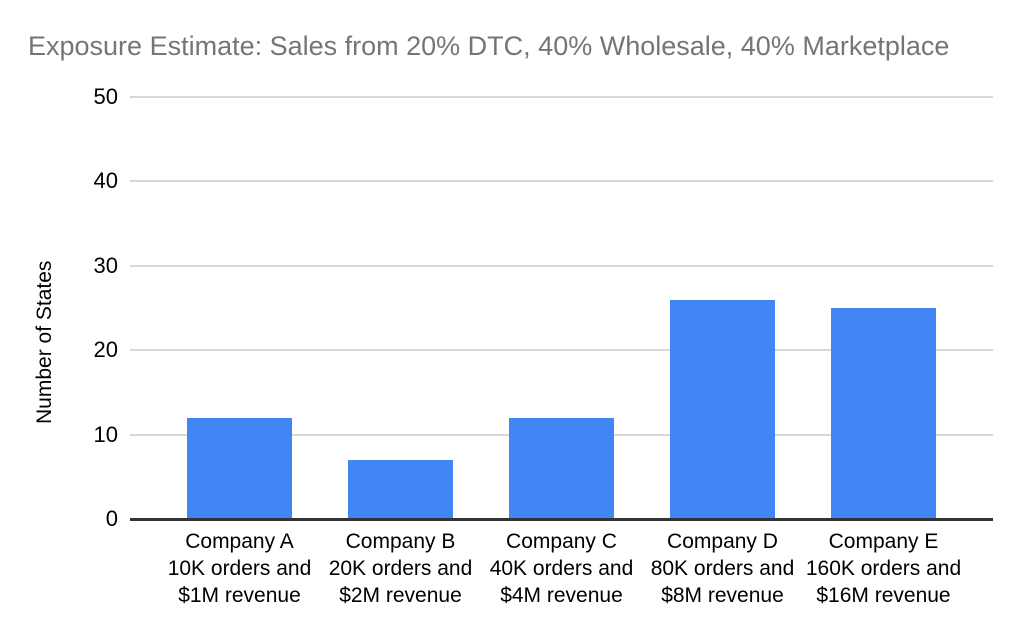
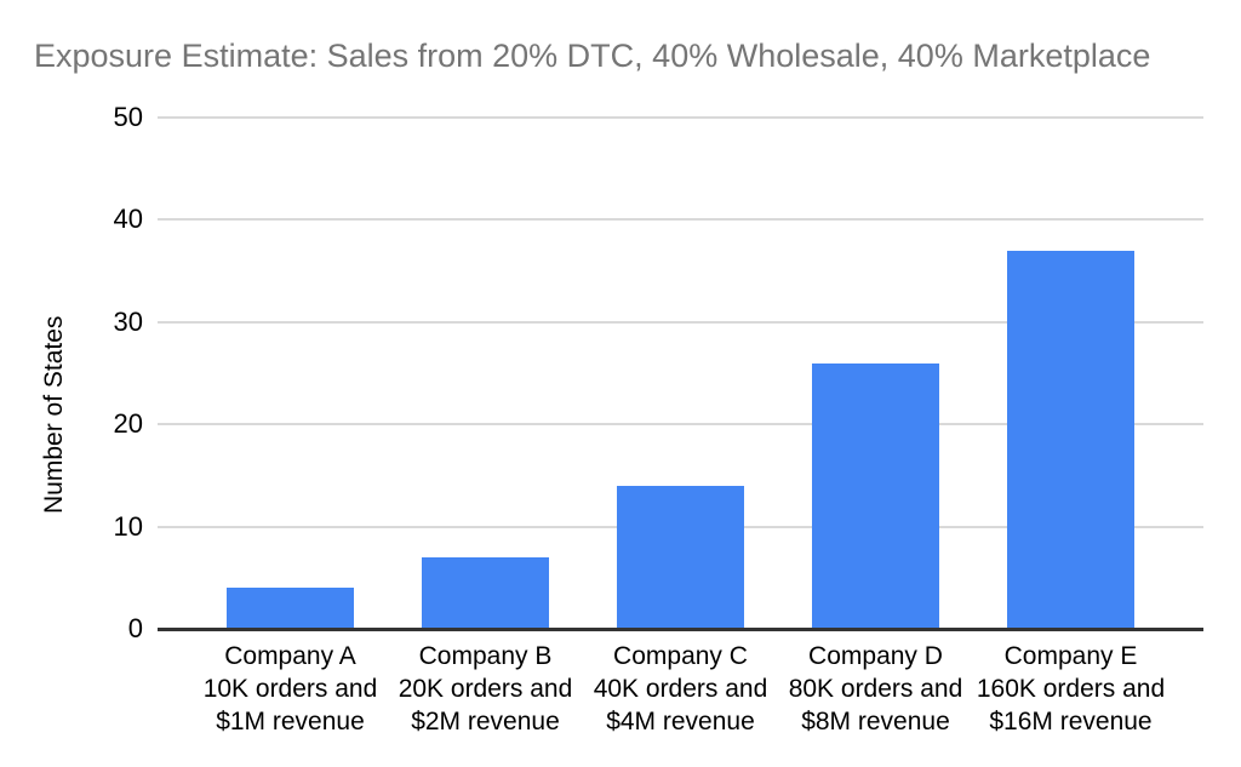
Company A 10K orders and $1M revenue: 12 -> 4
Company C 40K orders and $4M revenue: 12 -> 14
Company E 160K orders and $16M revenue: 25 -> 37
